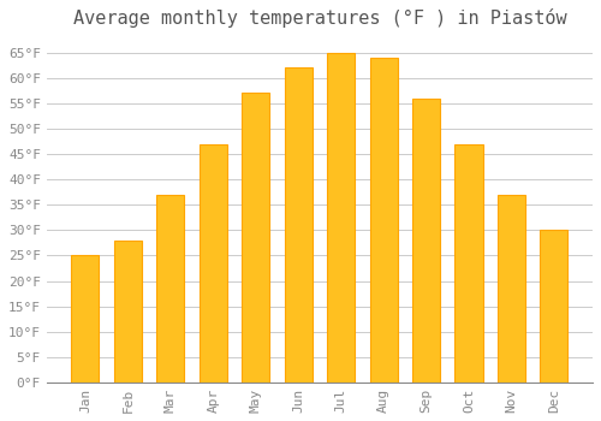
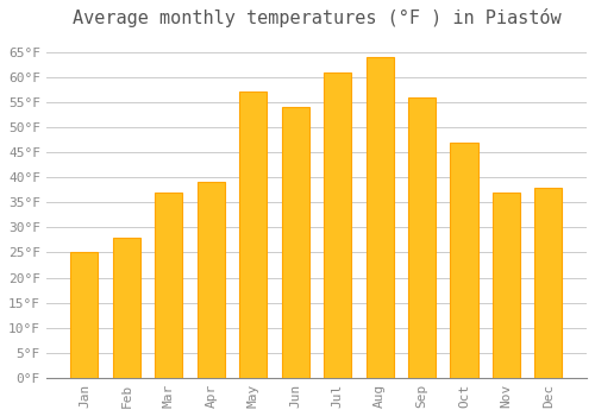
Apr: 47°F -> 39°F
Jun: 62°F -> 54°F
Jul: 65°F -> 61°F
Dec: 30°F -> 38°F
